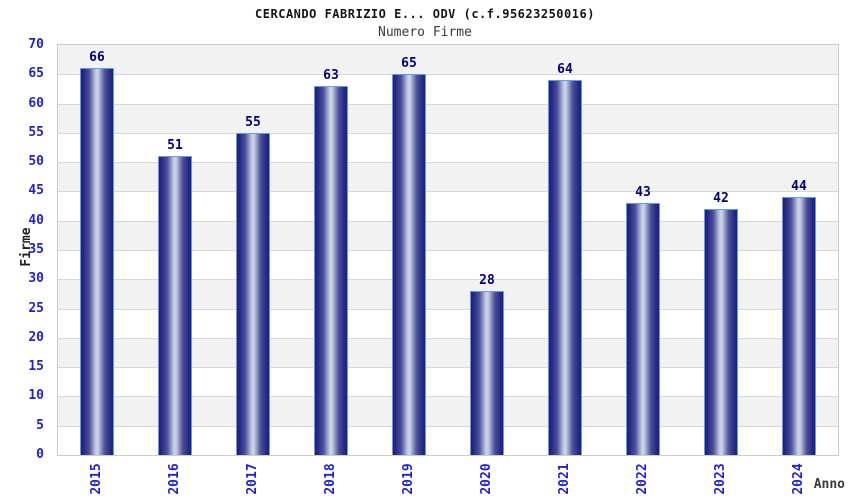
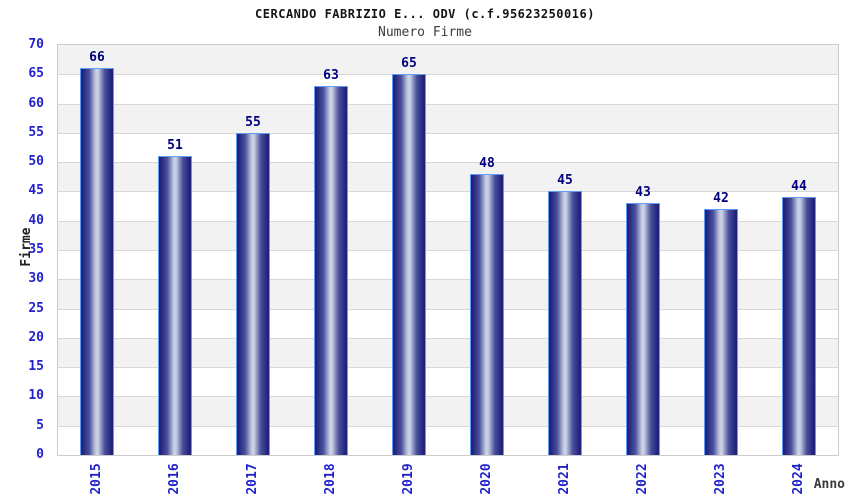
2020: 28 -> 48
2021: 64 -> 45
